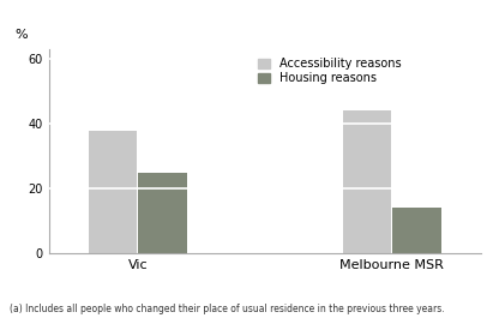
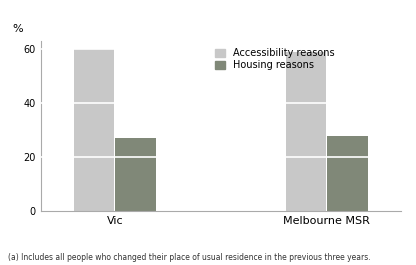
Accessibility reasons/Vic: 38 -> 60
Housing reasons/Vic: 25 -> 27
Accessibility reasons/Melbourne MSR: 44 -> 59
Housing reasons/Melbourne MSR: 14 -> 28
